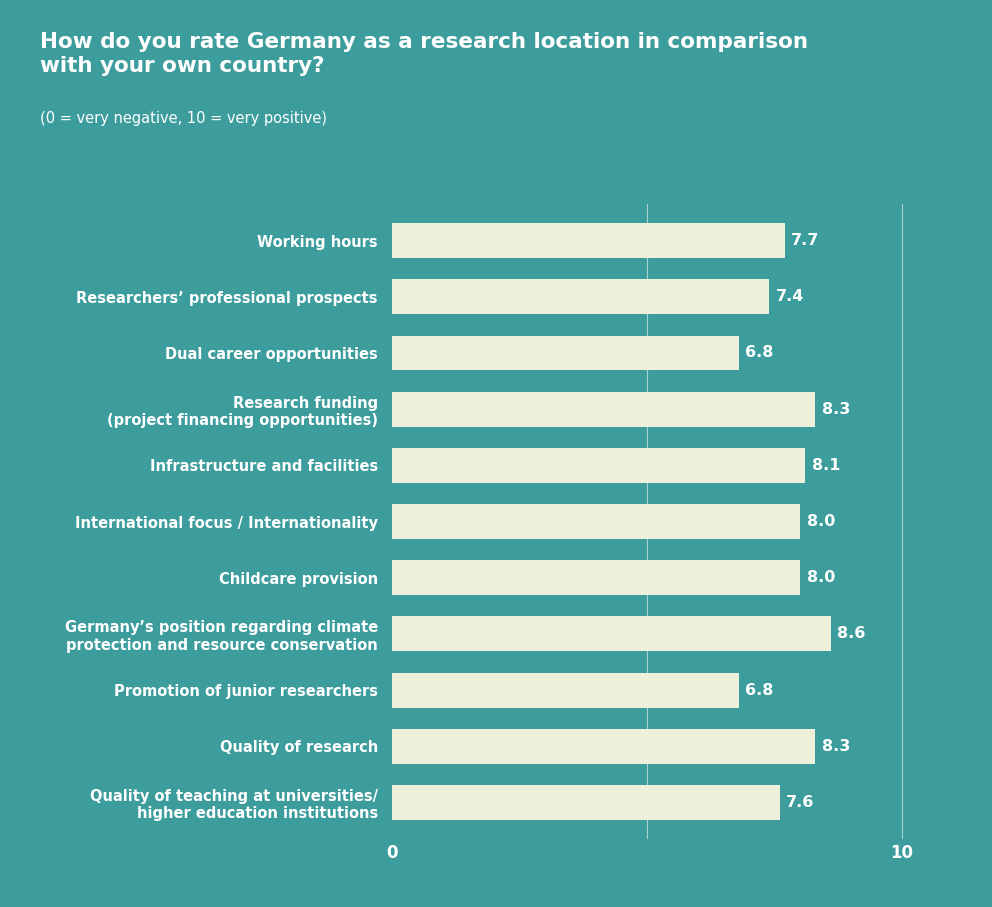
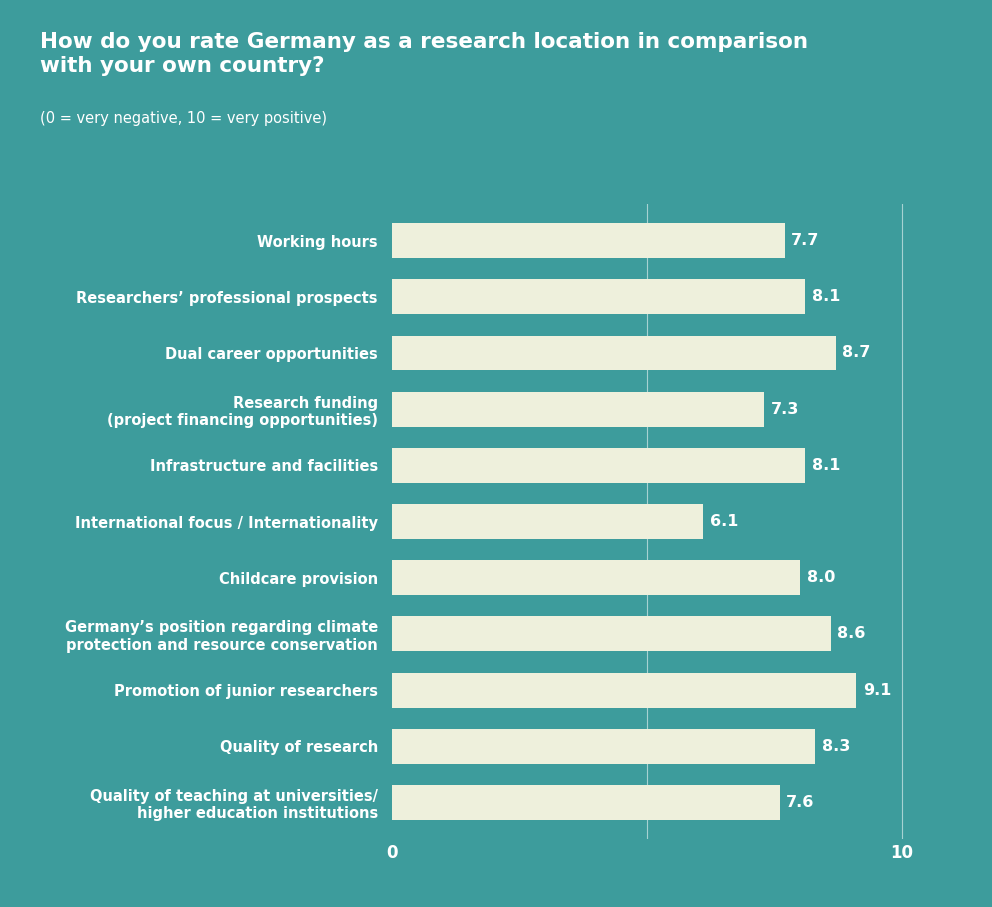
Researchers’ professional prospects: 7.4 -> 8.1
Dual career opportunities: 6.8 -> 8.7
Research funding (project financing opportunities): 8.3 -> 7.3
International focus / Internationality: 8.0 -> 6.1
Promotion of junior researchers: 6.8 -> 9.1
